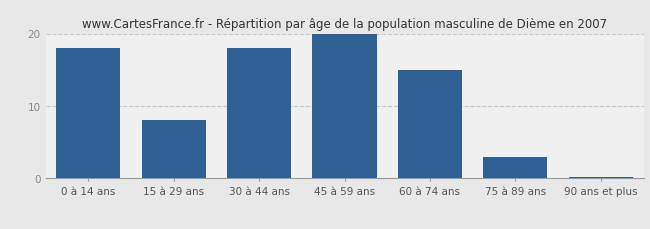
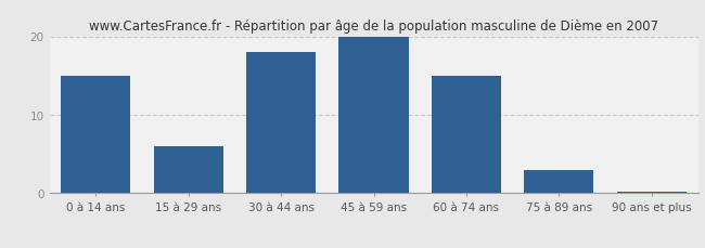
0 à 14 ans: 18.0 -> 15.0
15 à 29 ans: 8.0 -> 6.0
